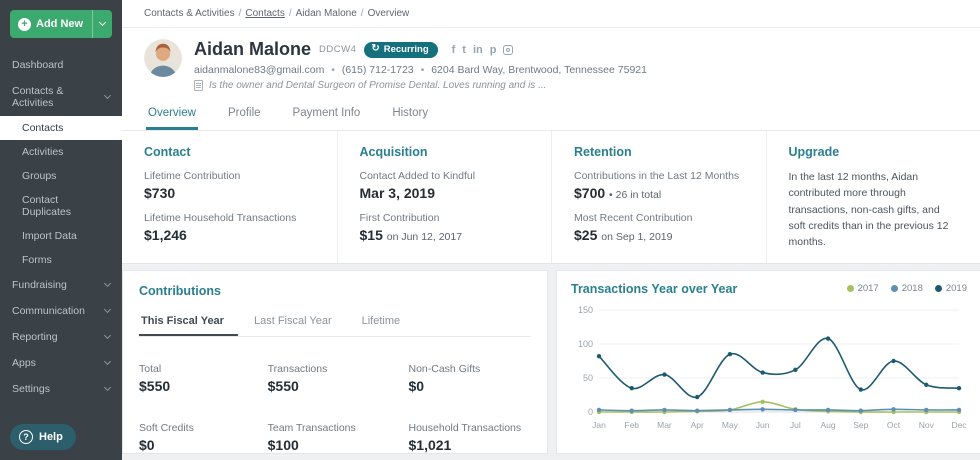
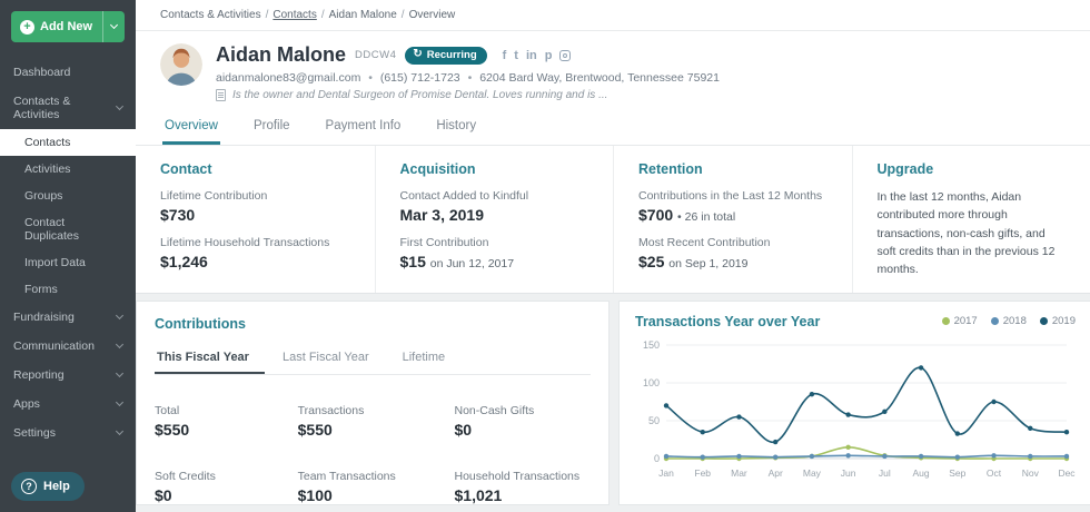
2019/Jan: 80 -> 70
2019/Aug: 110 -> 120
